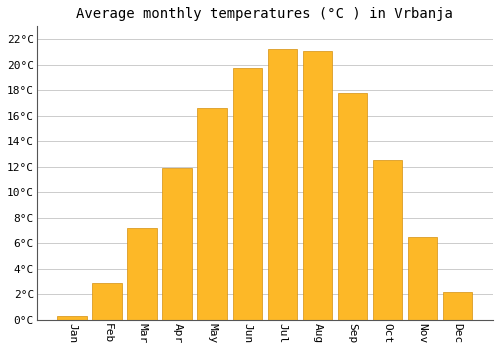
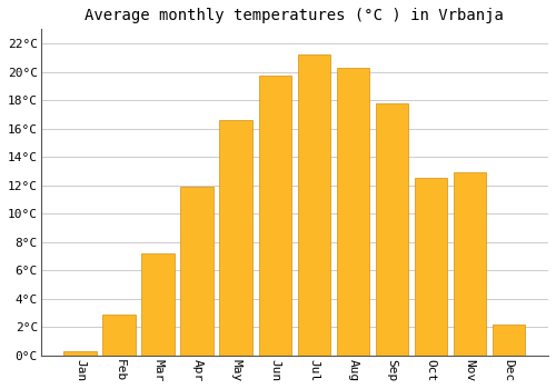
Aug: 21.1°C -> 20.3°C
Nov: 6.5°C -> 12.9°C
